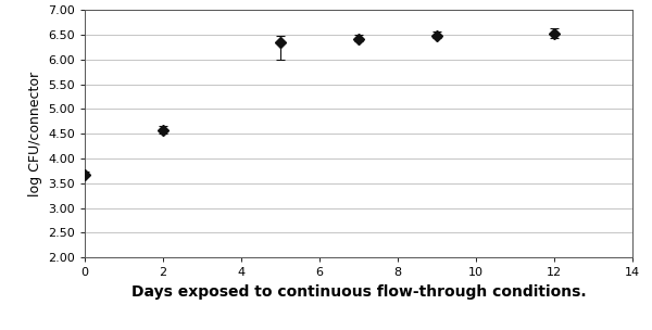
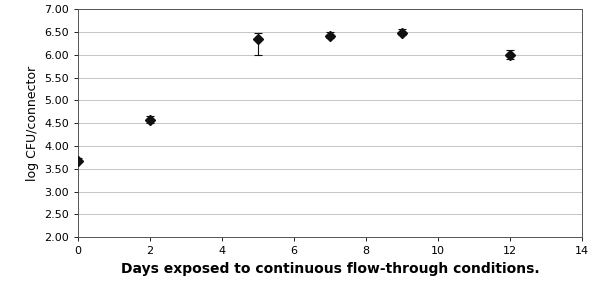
12: 6.52 -> 6.00
